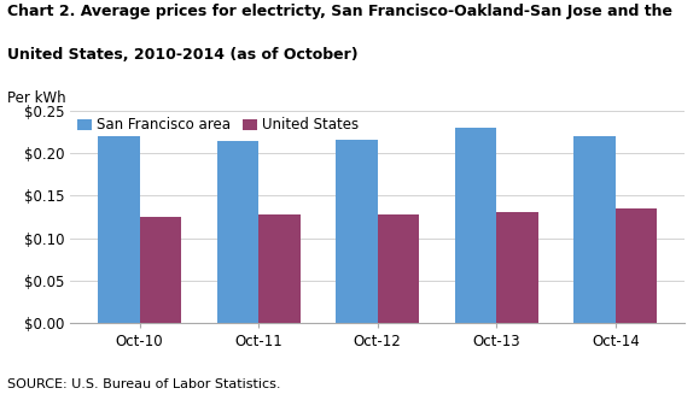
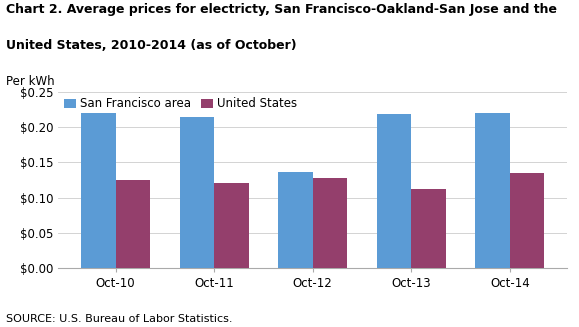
United States/Oct-11: $0.128 -> $0.120
San Francisco area/Oct-12: $0.216 -> $0.136
San Francisco area/Oct-13: $0.229 -> $0.218
United States/Oct-13: $0.130 -> $0.112
